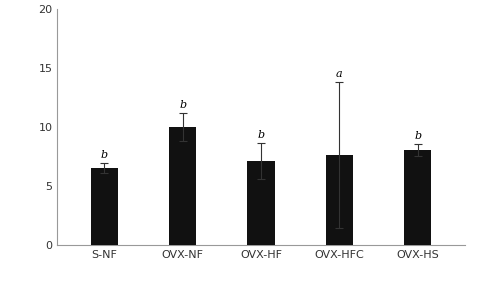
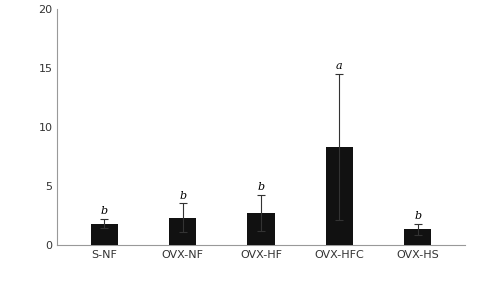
S-NF: 6.5 -> 1.8
OVX-NF: 10.0 -> 2.3
OVX-HF: 7.1 -> 2.7
OVX-HFC: 7.6 -> 8.3
OVX-HS: 8.0 -> 1.3
